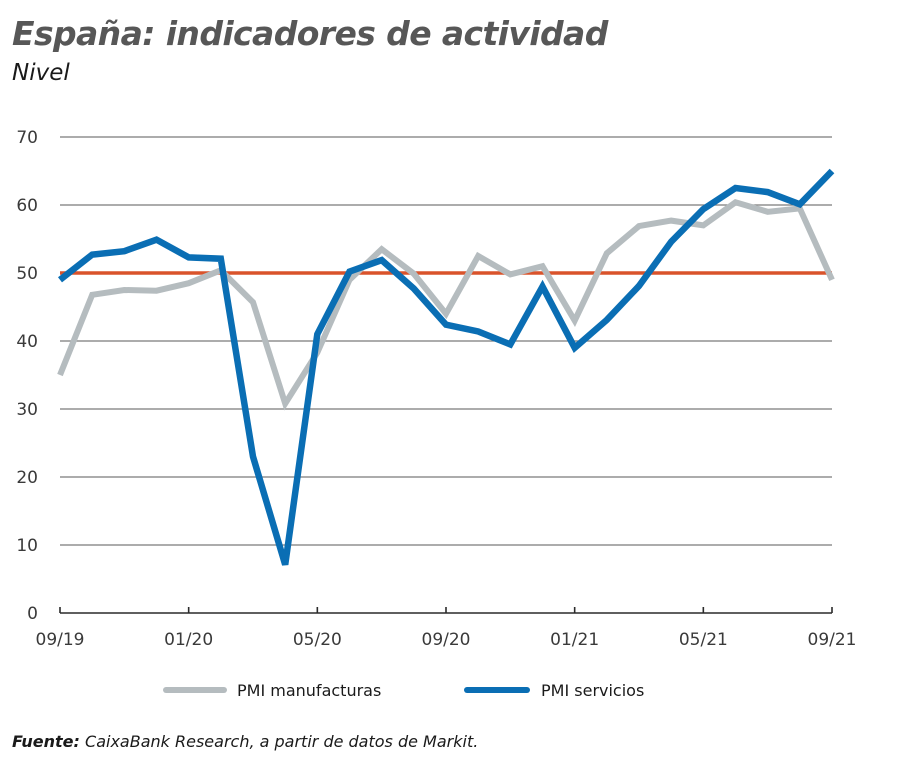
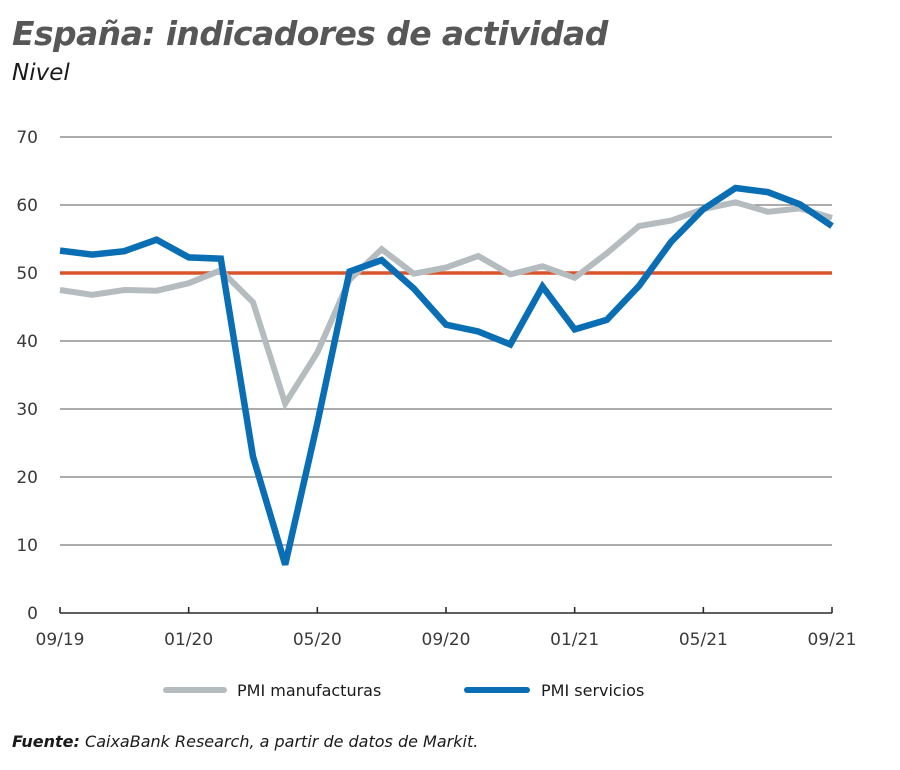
PMI manufacturas/09/19: 35 -> 48
PMI servicios/09/19: 49 -> 53
PMI servicios/05/20: 41 -> 28
PMI manufacturas/09/20: 44 -> 51
PMI manufacturas/01/21: 43 -> 49
PMI servicios/01/21: 39 -> 42
PMI manufacturas/05/21: 57 -> 59
PMI manufacturas/09/21: 49 -> 58
PMI servicios/09/21: 65 -> 57
